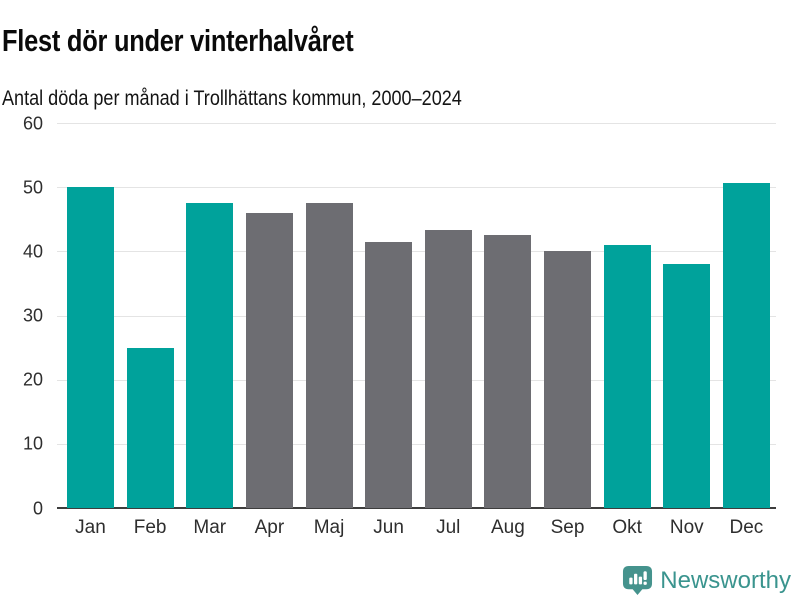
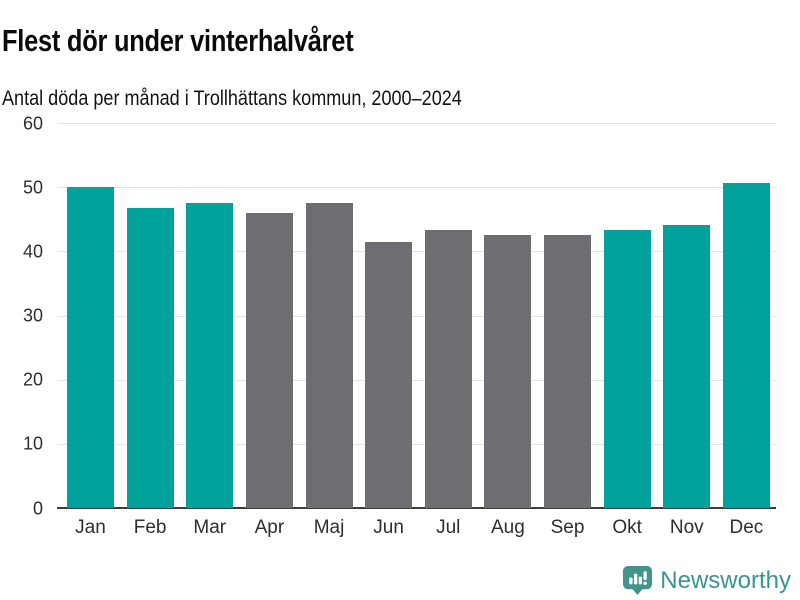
Feb: 25 -> 47
Sep: 40 -> 42
Okt: 41 -> 43
Nov: 38 -> 44
